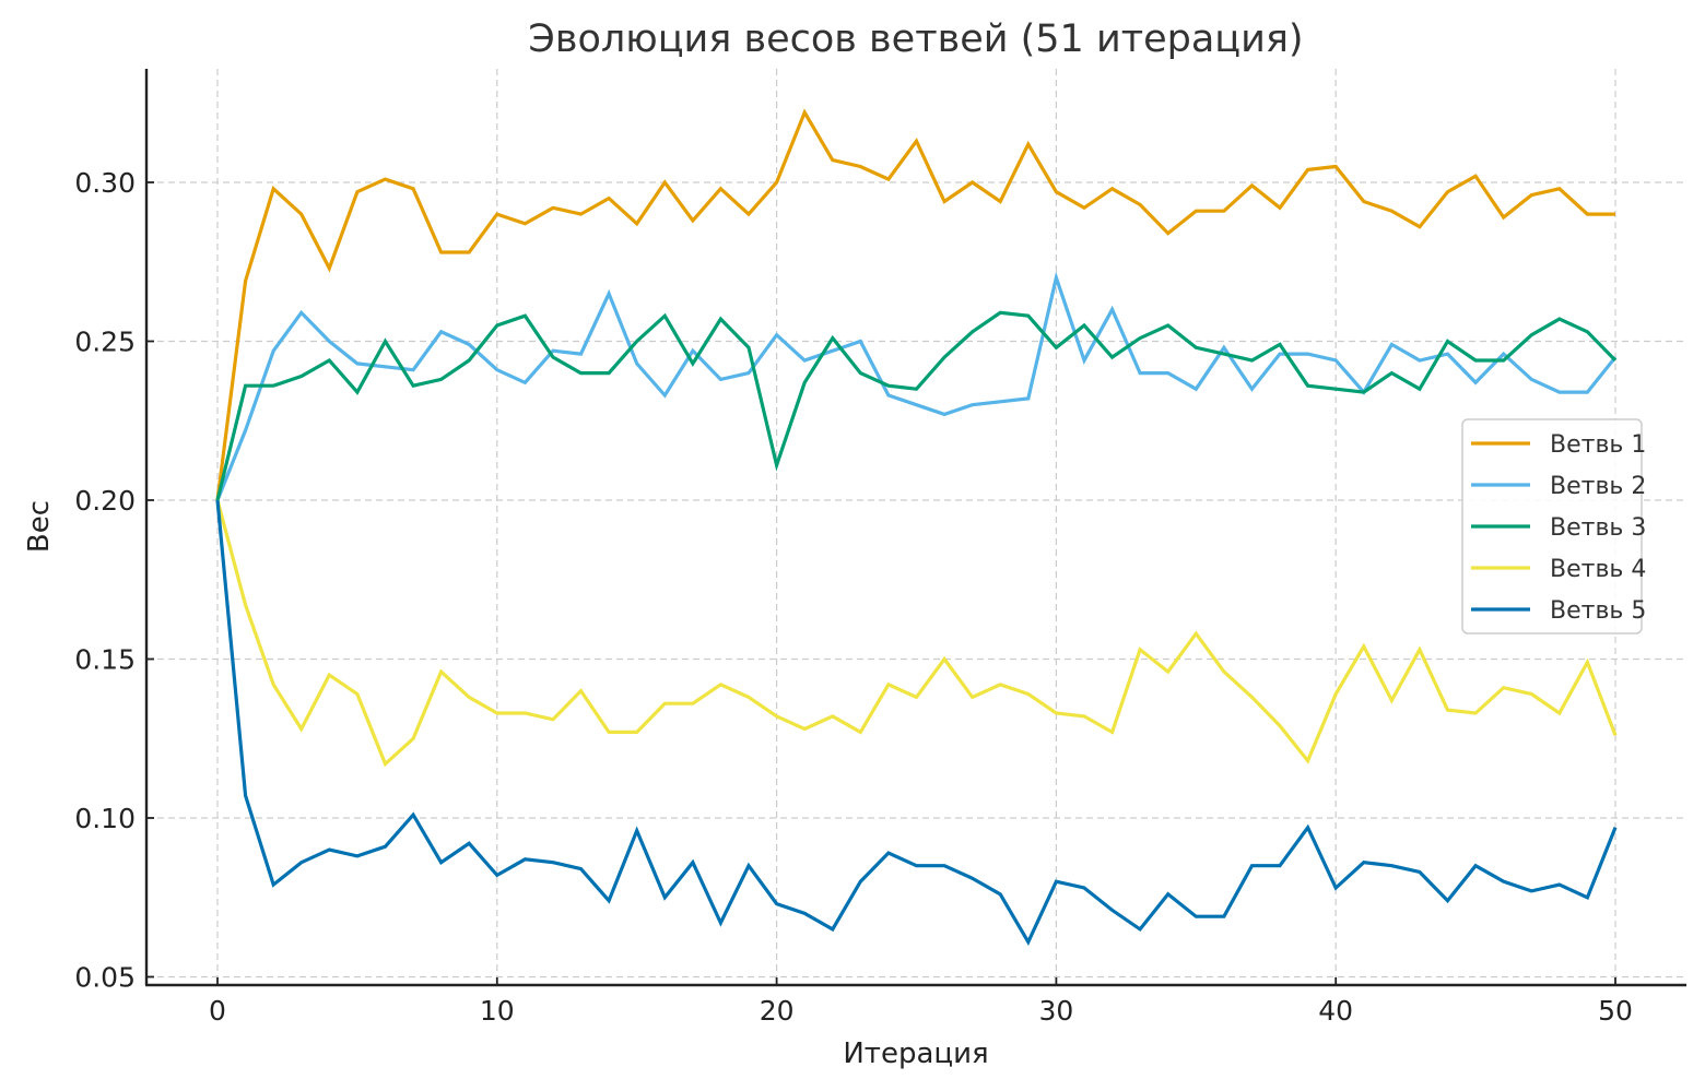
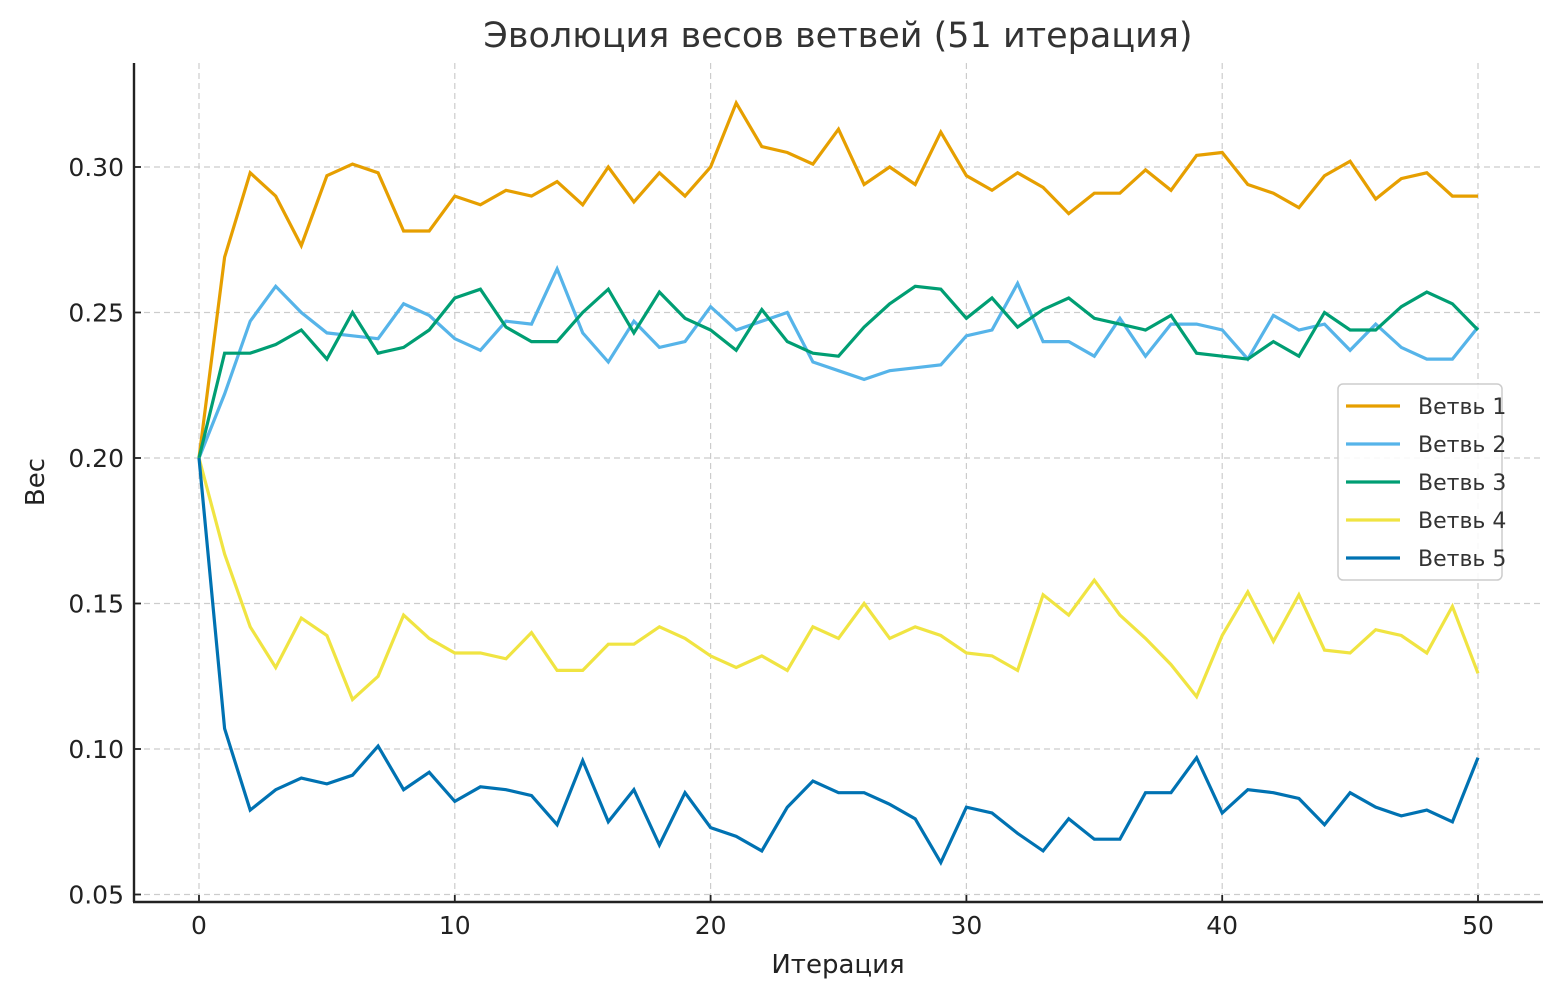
Ветвь 3/20: 0.211 -> 0.244
Ветвь 2/30: 0.270 -> 0.242
